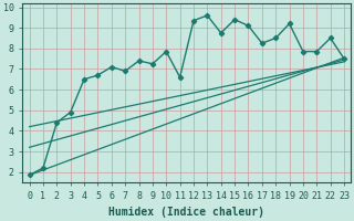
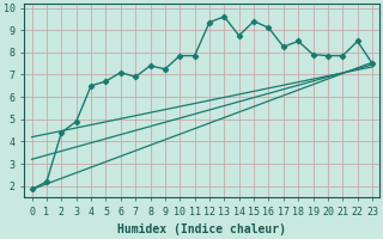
11: 6.6 -> 7.8
19: 9.2 -> 7.9
